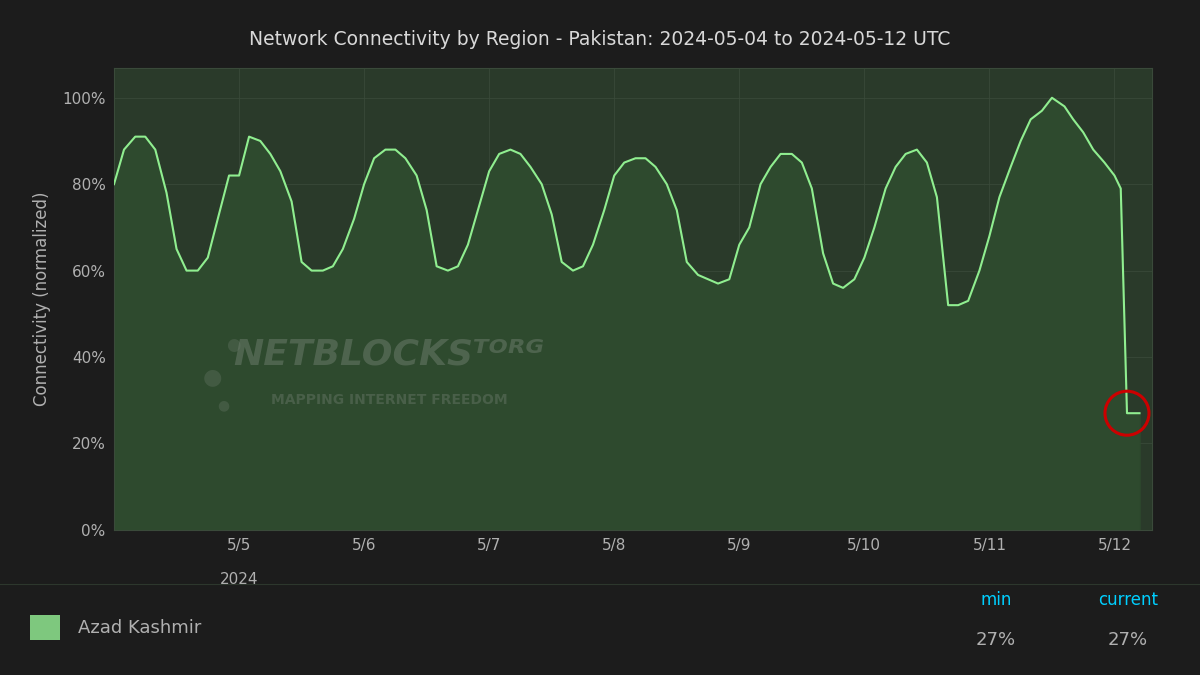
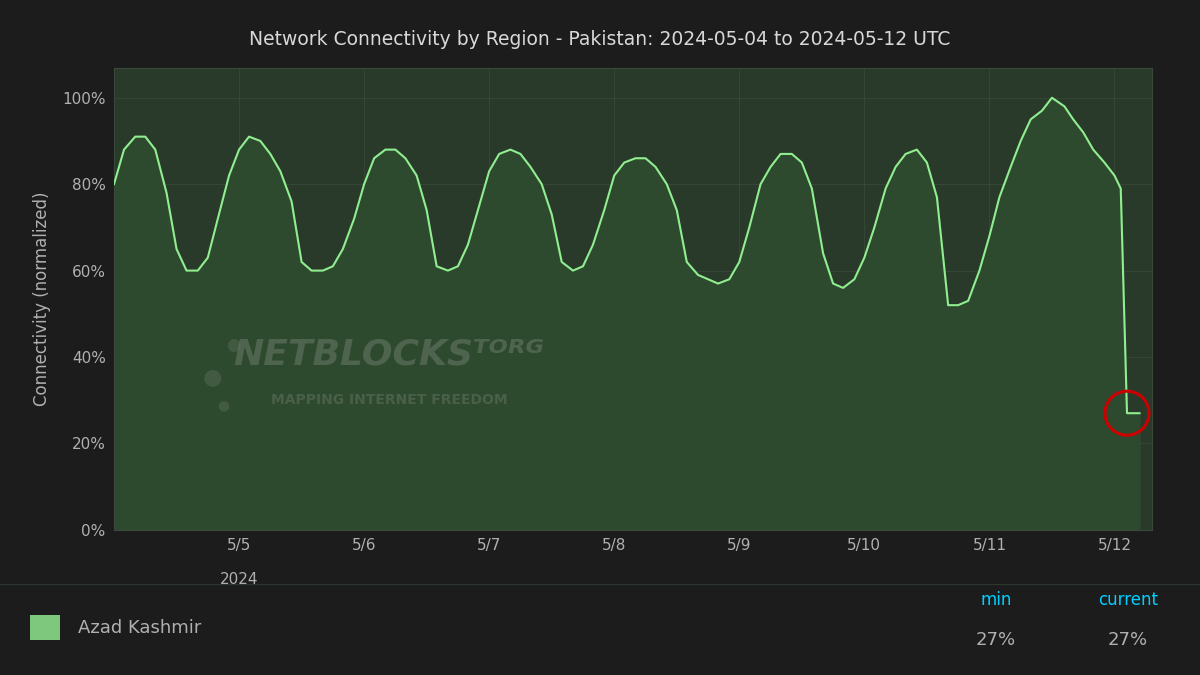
5/5: 82% -> 88%
5/9: 66% -> 62%
